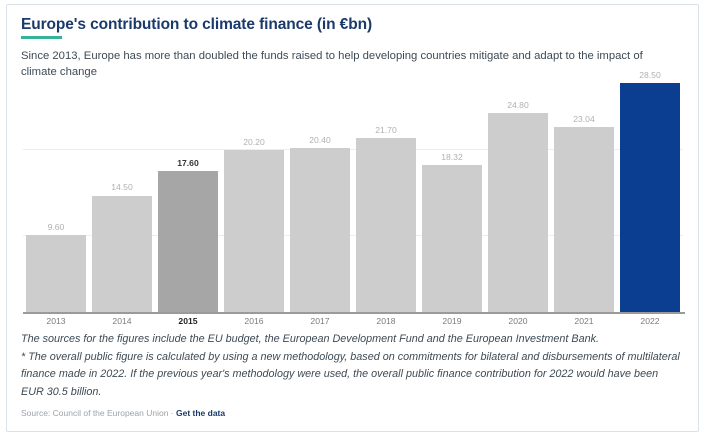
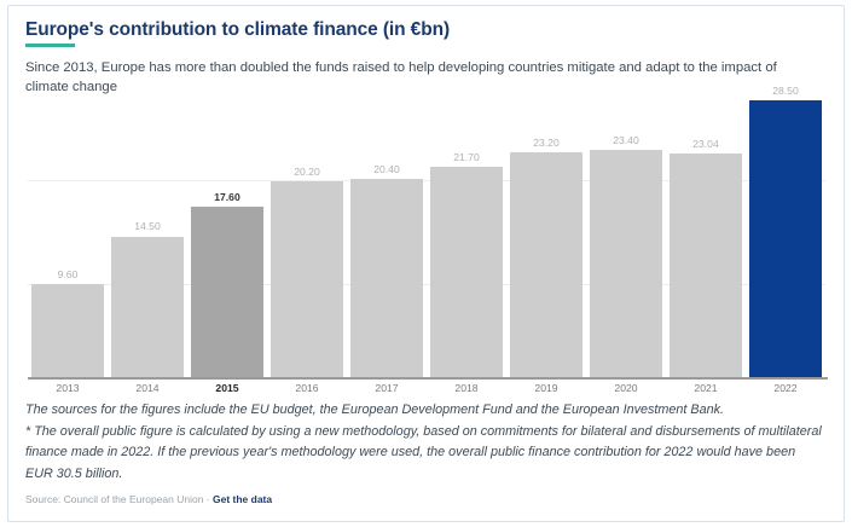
2019: 18.32 -> 23.20
2020: 24.80 -> 23.40
